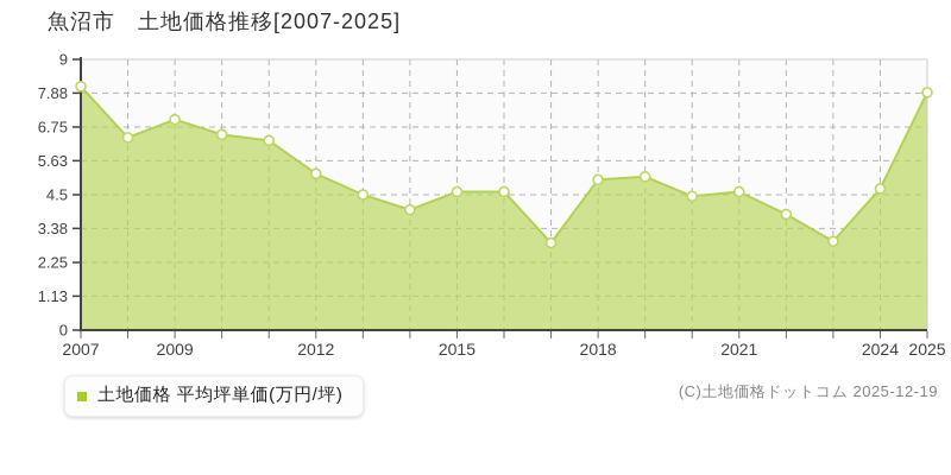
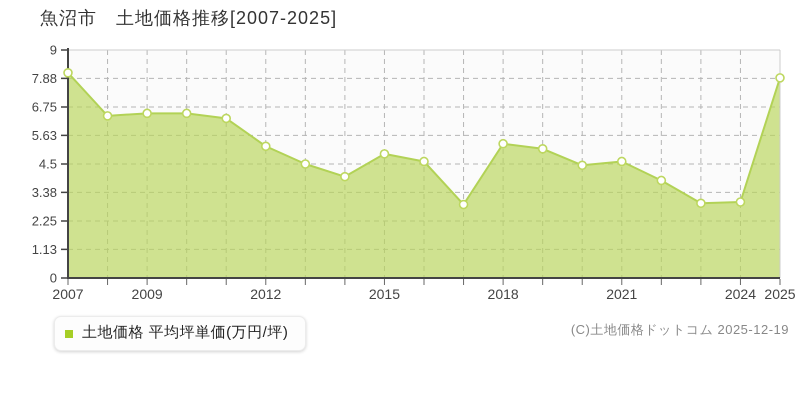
2009: 7.0 -> 6.5
2015: 4.6 -> 4.9
2018: 5.0 -> 5.3
2024: 4.7 -> 3.0
